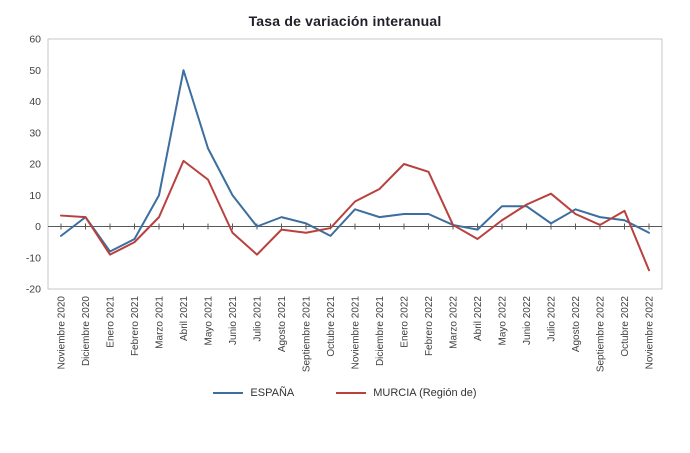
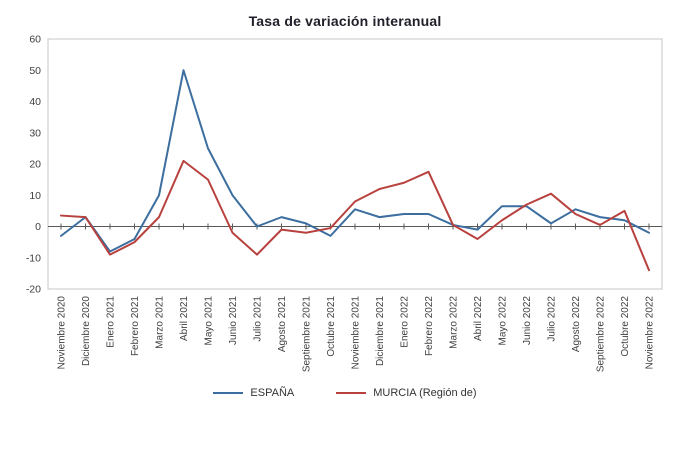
MURCIA (Región de)/Enero 2022: 20 -> 14
